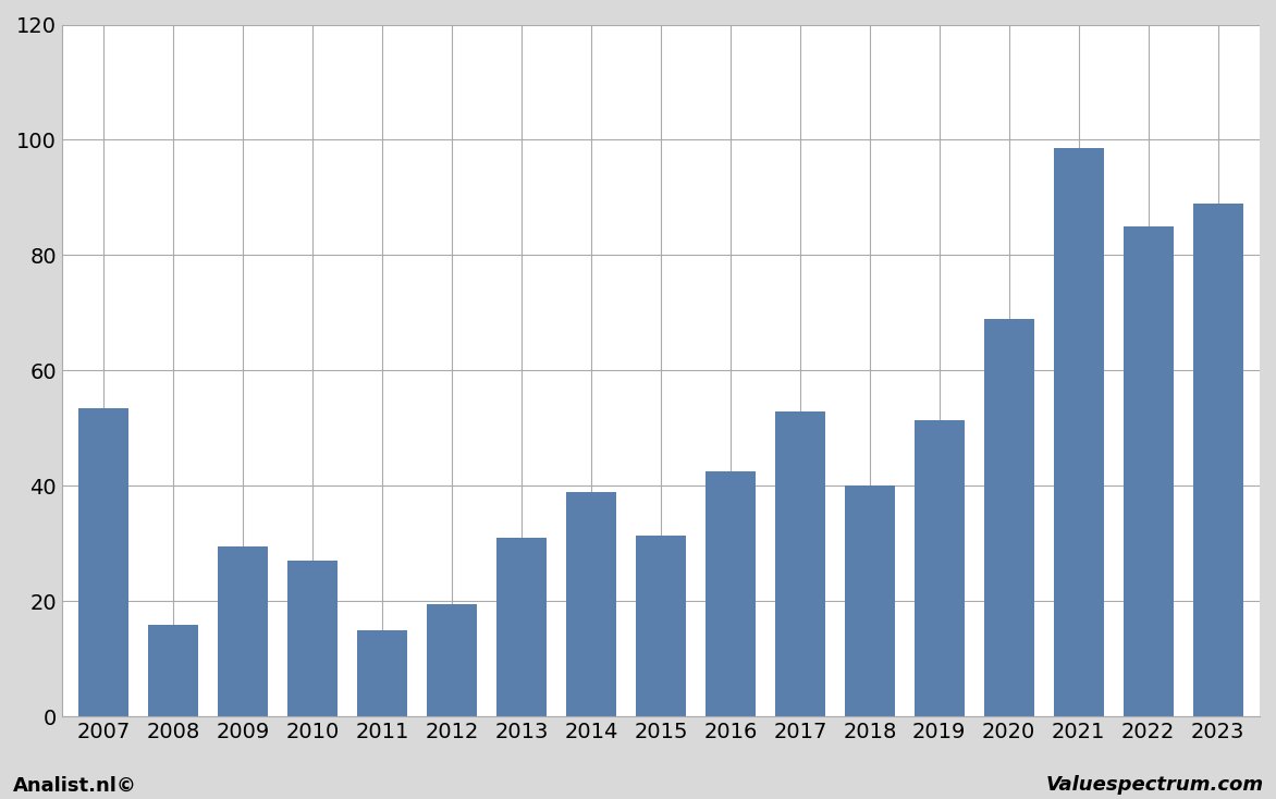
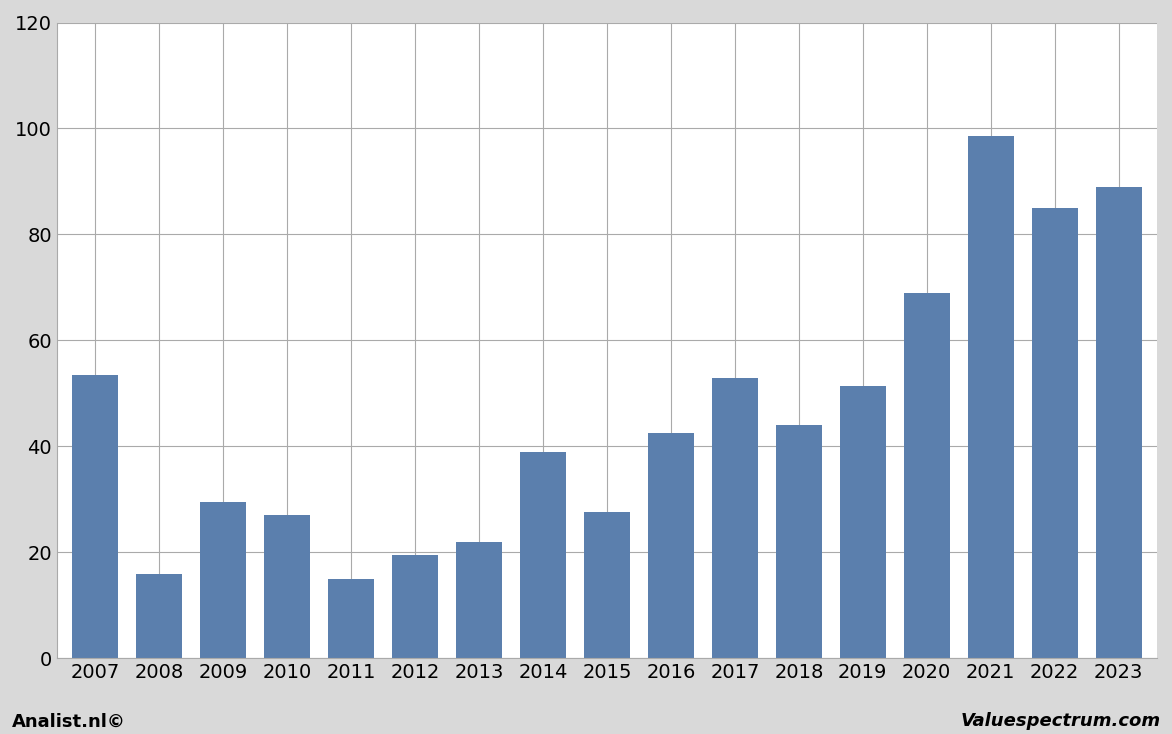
2013: 31.0 -> 22.0
2015: 31.5 -> 27.6
2018: 40.0 -> 44.0
